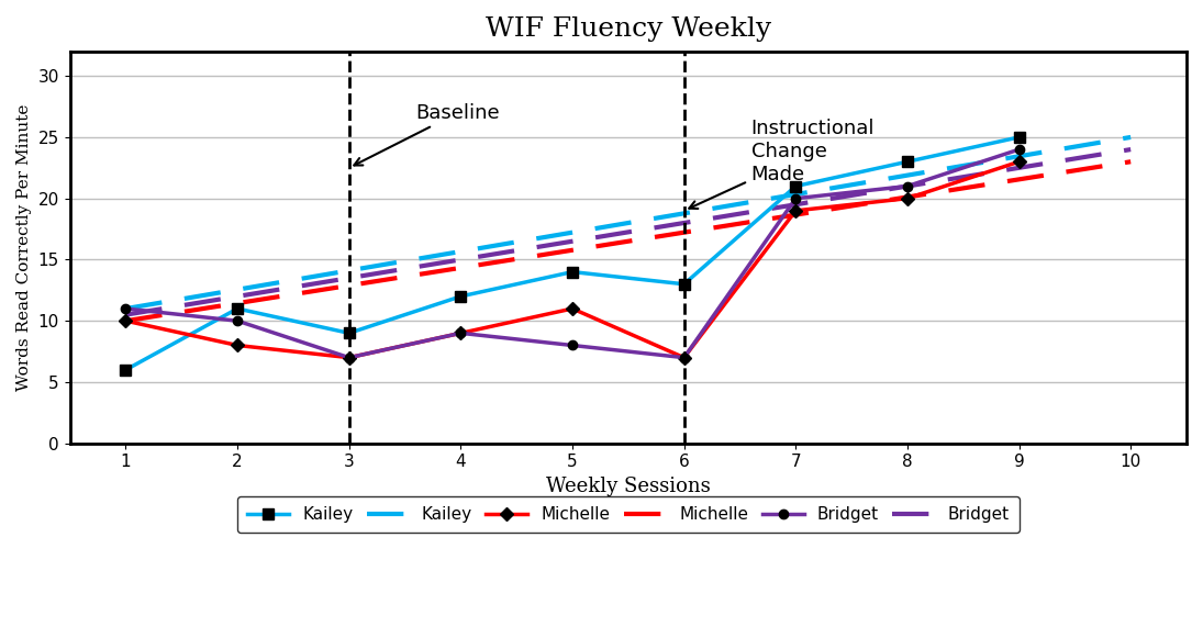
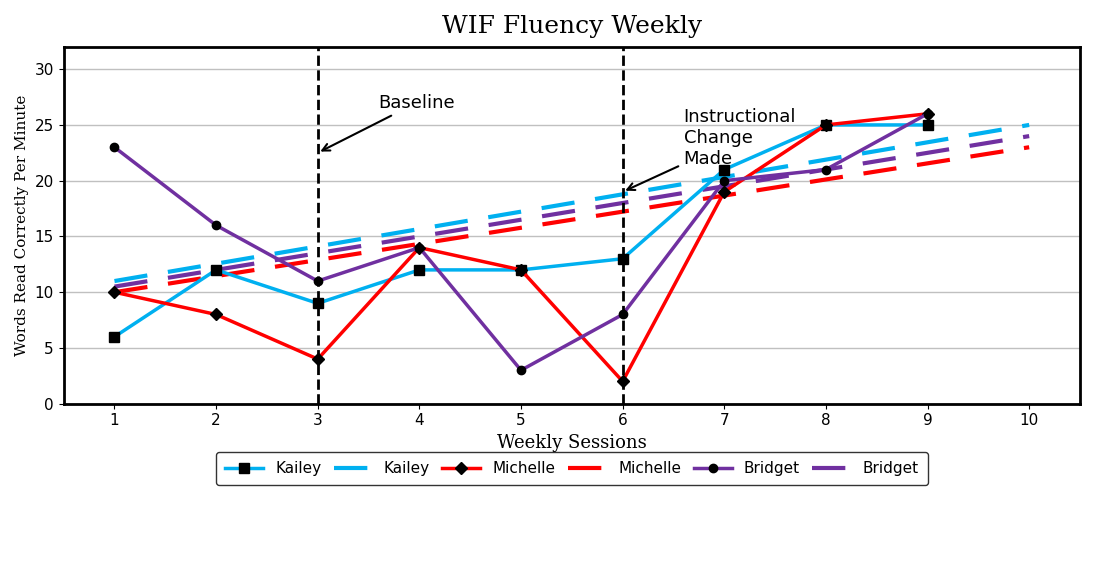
Bridget/1: 11 -> 23
Kailey/2: 11 -> 12
Bridget/2: 10 -> 16
Michelle/3: 7 -> 4
Bridget/3: 7 -> 11
Michelle/4: 9 -> 14
Bridget/4: 9 -> 14
Kailey/5: 14 -> 12
Michelle/5: 11 -> 12
Bridget/5: 8 -> 3
Michelle/6: 7 -> 2
Bridget/6: 7 -> 8
Kailey/8: 23 -> 25
Michelle/8: 20 -> 25
Michelle/9: 23 -> 26
Bridget/9: 24 -> 26
